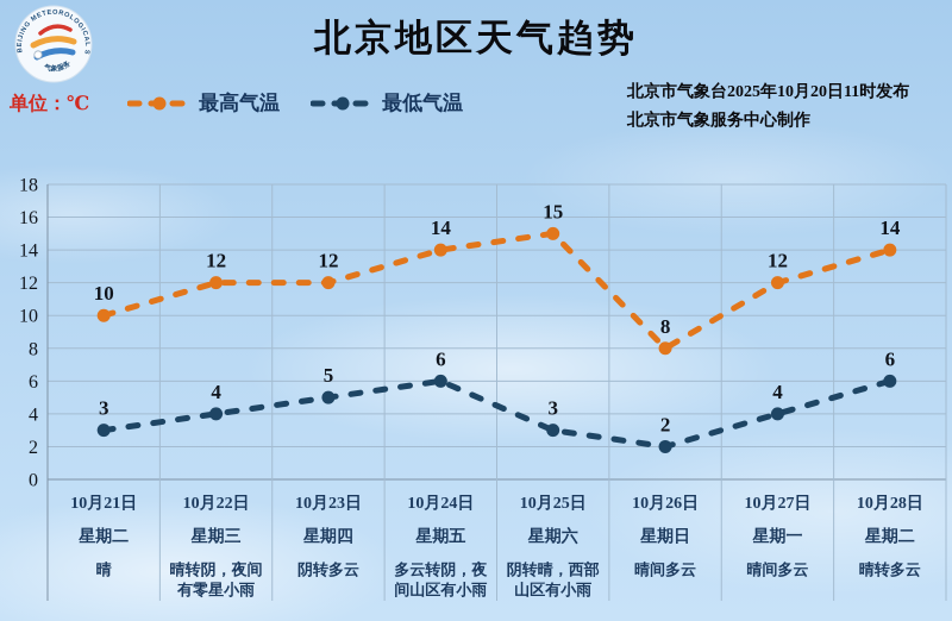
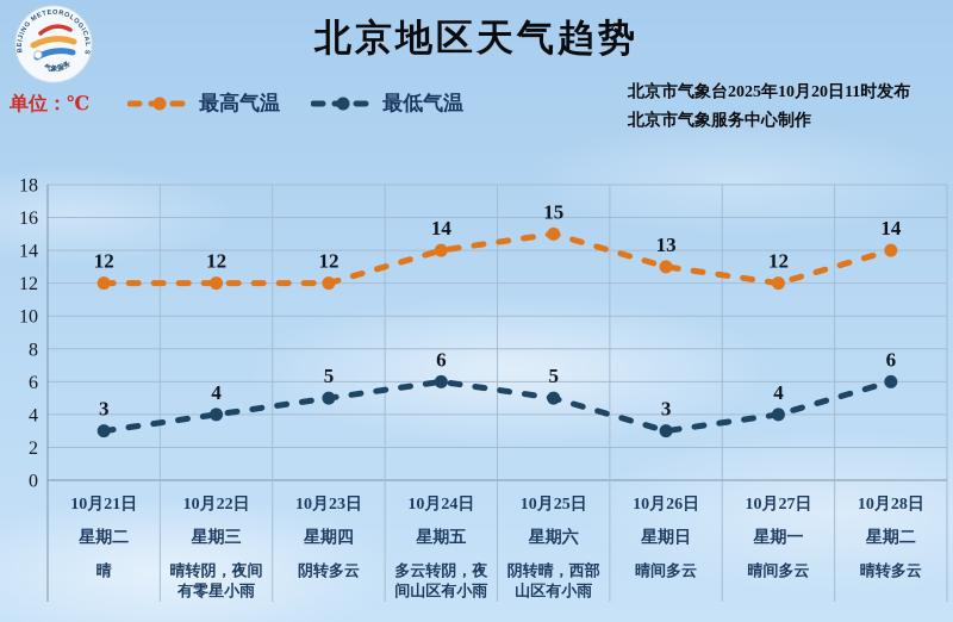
最高气温/10月21日: 10 -> 12
最低气温/10月25日: 3 -> 5
最高气温/10月26日: 8 -> 13
最低气温/10月26日: 2 -> 3
